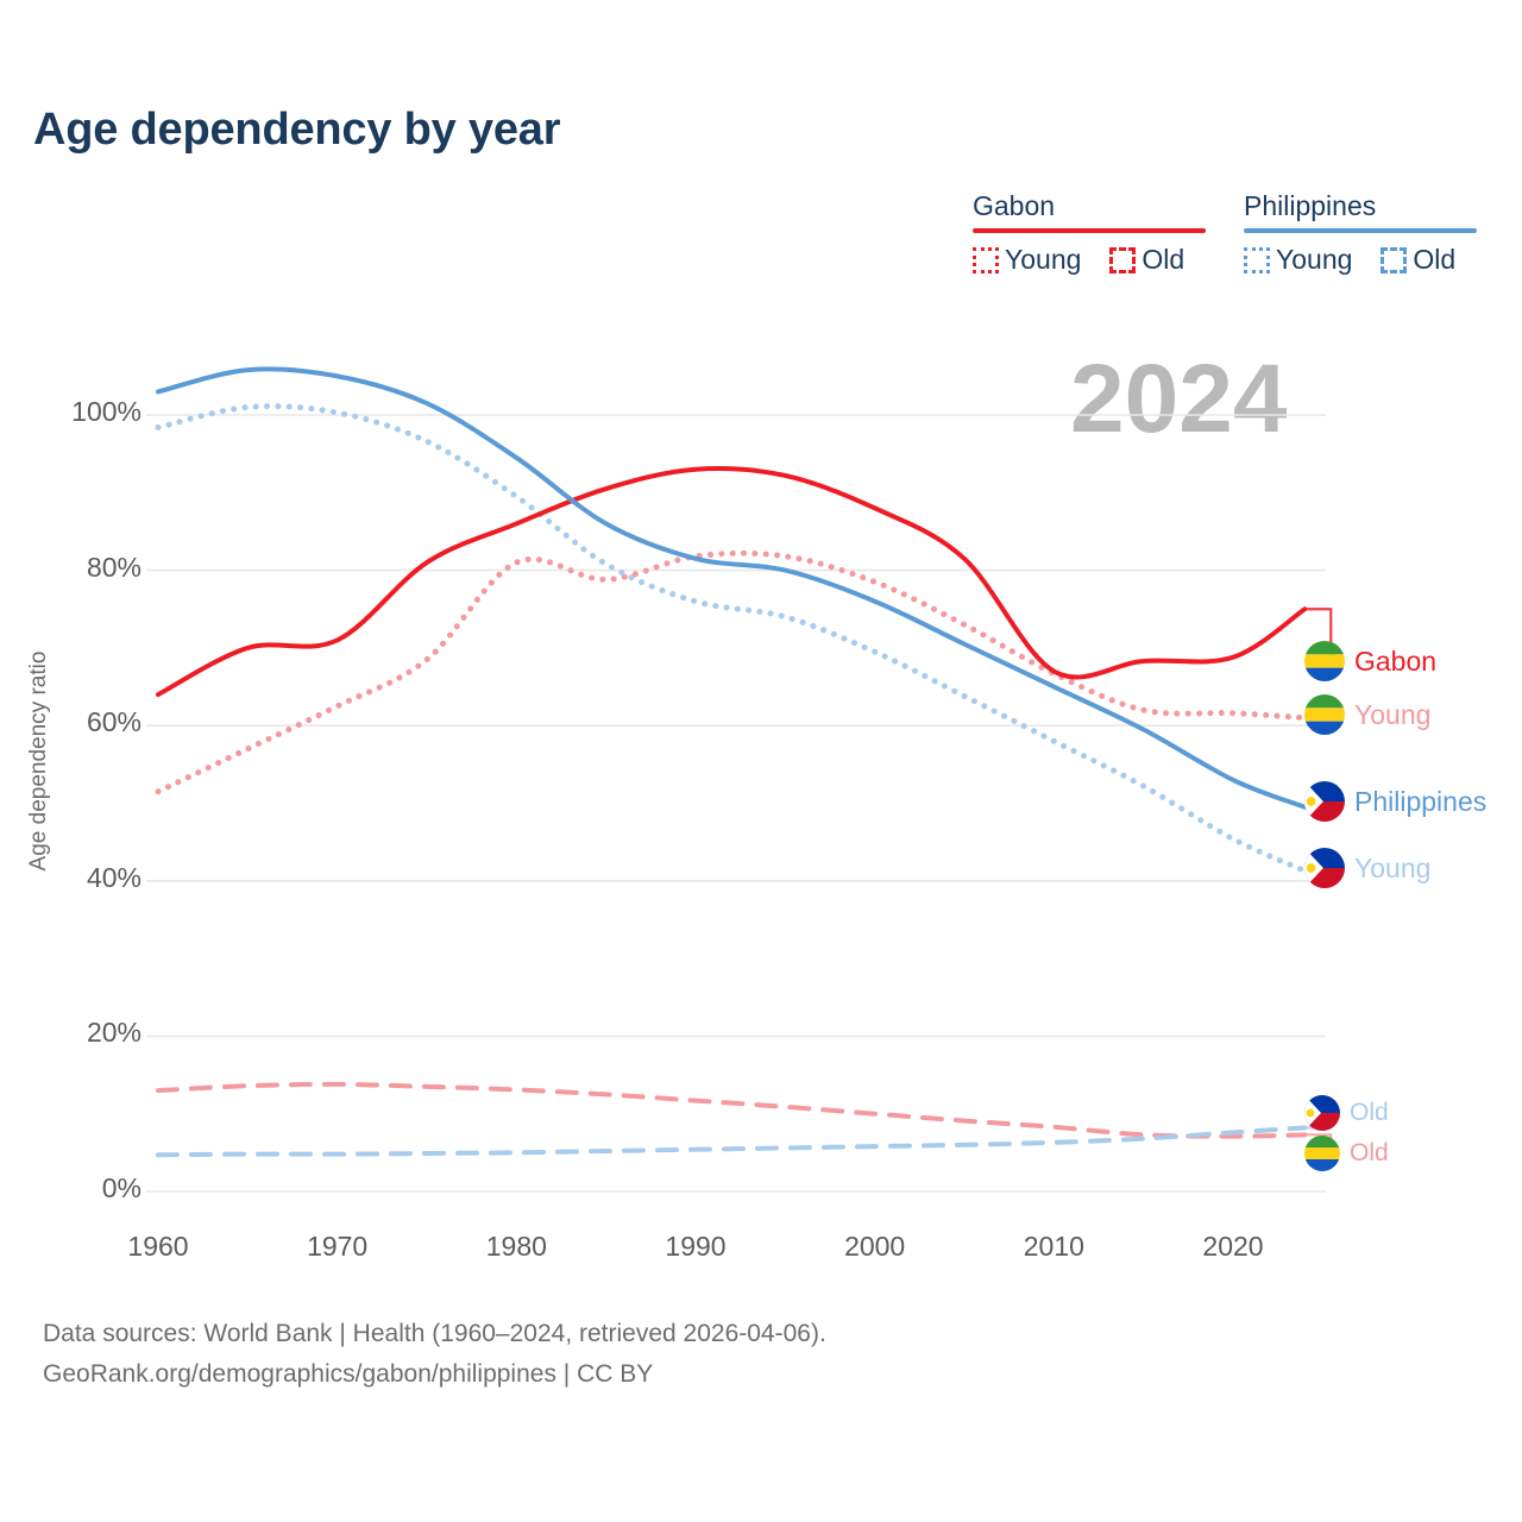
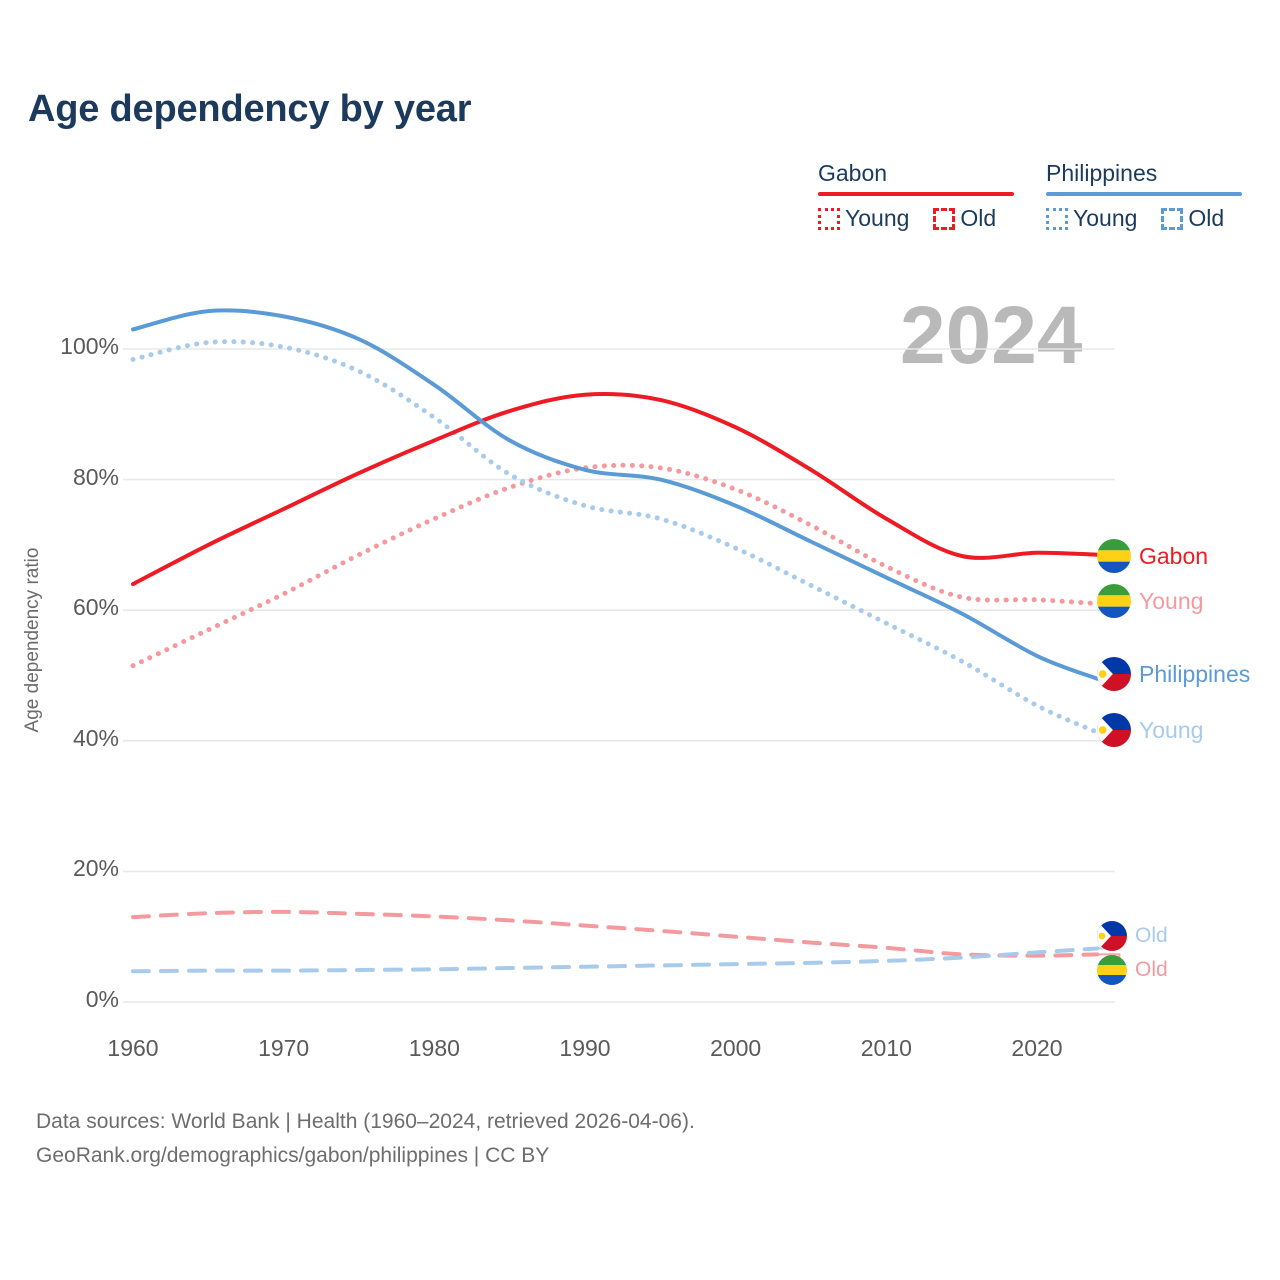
Gabon/1970: 71% -> 76%
Gabon Young/1980: 81% -> 74%
Gabon/2010: 67% -> 74%
Gabon/2024: 75% -> 68%
